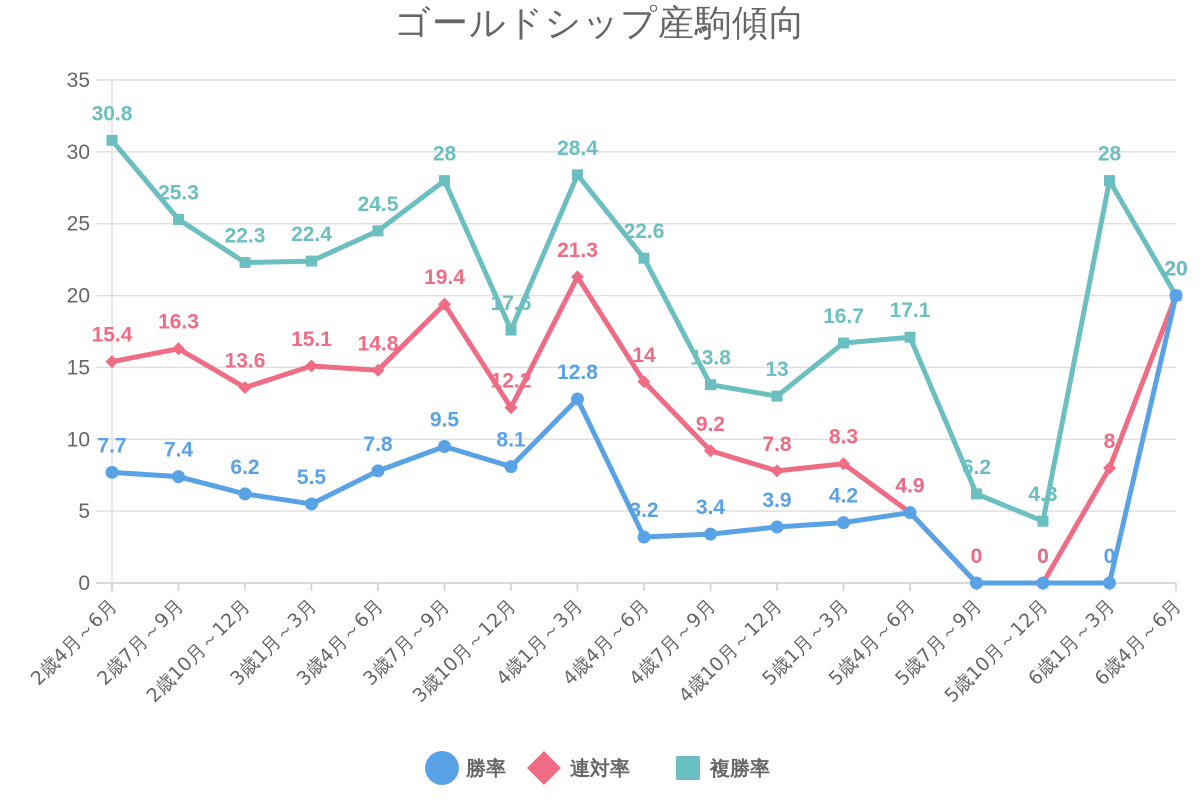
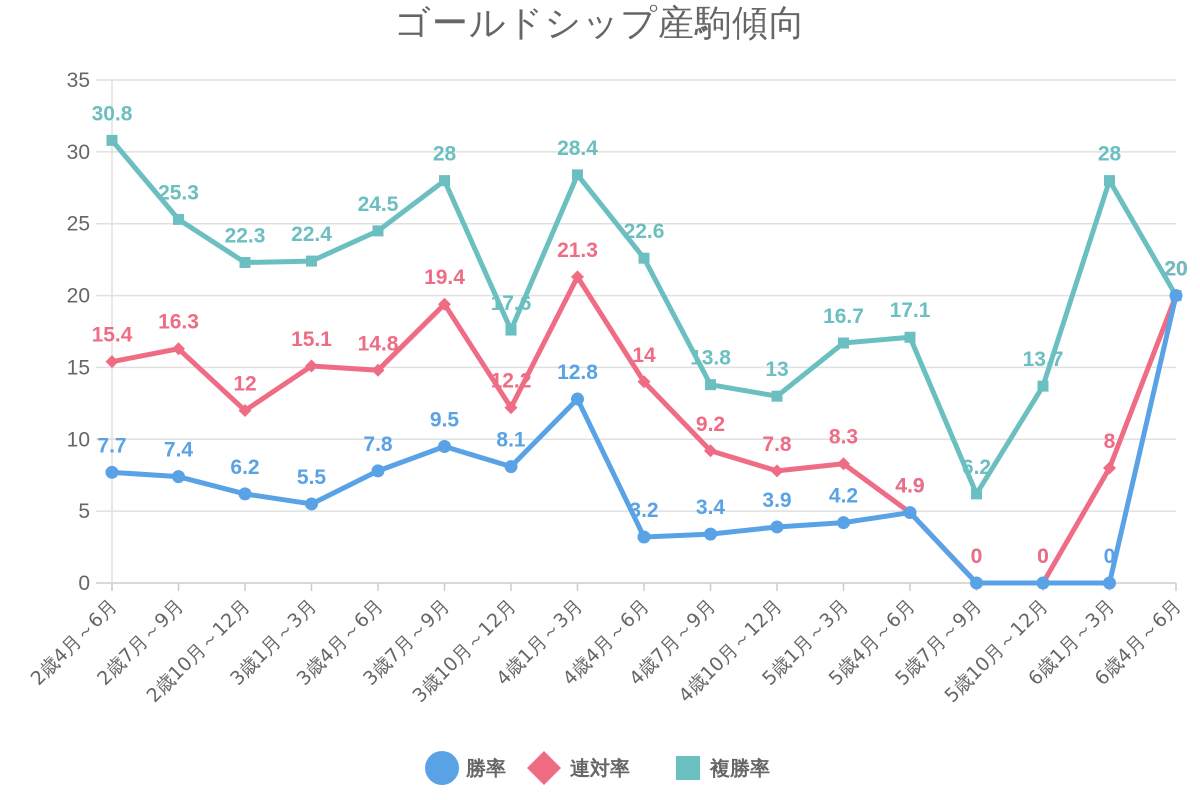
連対率/2歳10月～12月: 13.6 -> 12
複勝率/5歳10月～12月: 4.3 -> 13.7
